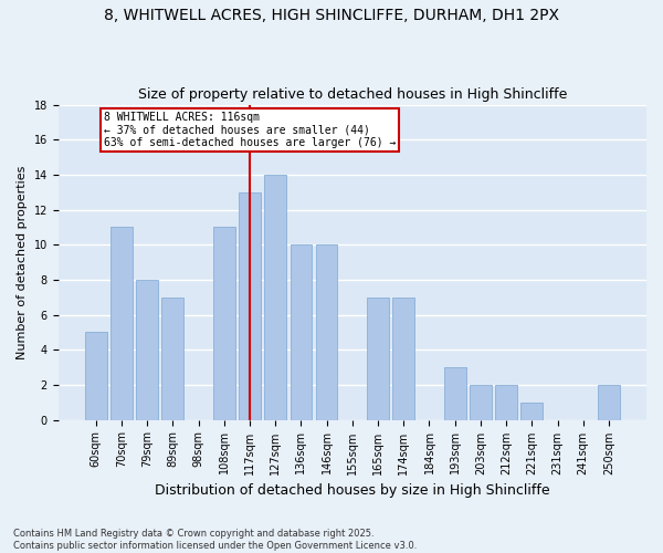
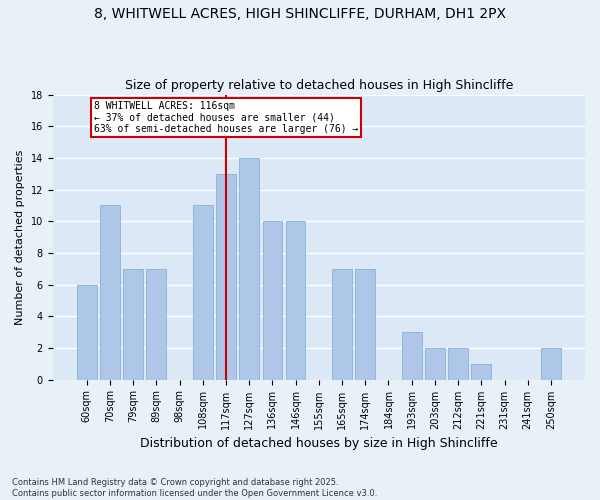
60sqm: 5 -> 6
79sqm: 8 -> 7
